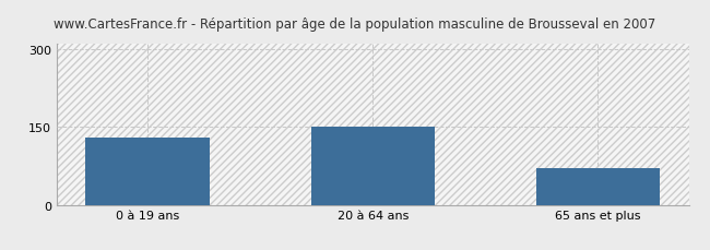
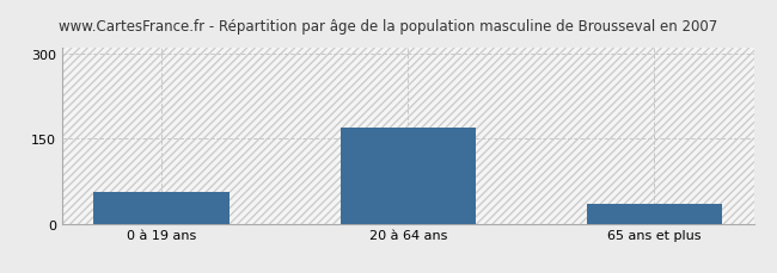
0 à 19 ans: 130 -> 55
20 à 64 ans: 150 -> 170
65 ans et plus: 70 -> 35
